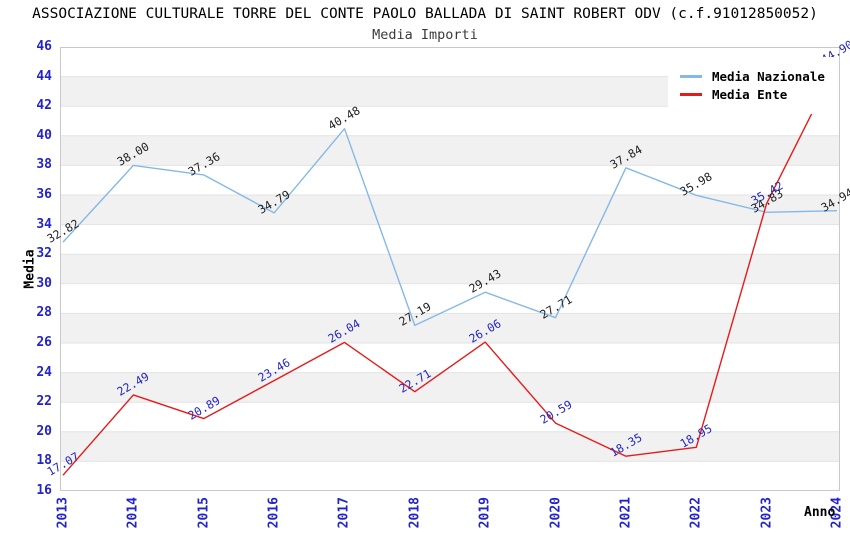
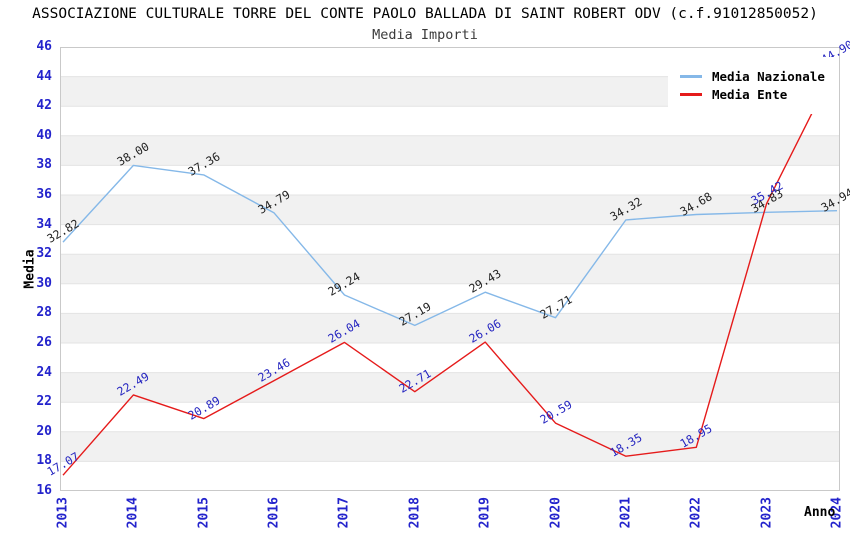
Media Nazionale/2017: 40.48 -> 29.24
Media Nazionale/2021: 37.84 -> 34.32
Media Nazionale/2022: 35.98 -> 34.68
